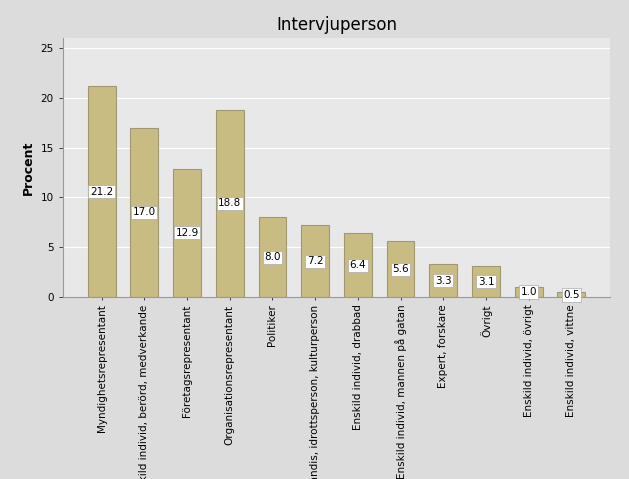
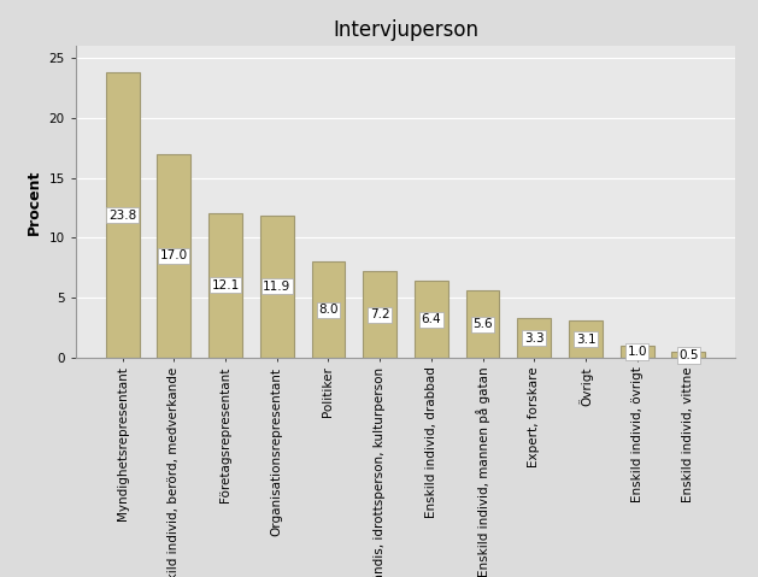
Myndighetsrepresentant: 21.2 -> 23.8
Företagsrepresentant: 12.9 -> 12.1
Organisationsrepresentant: 18.8 -> 11.9
